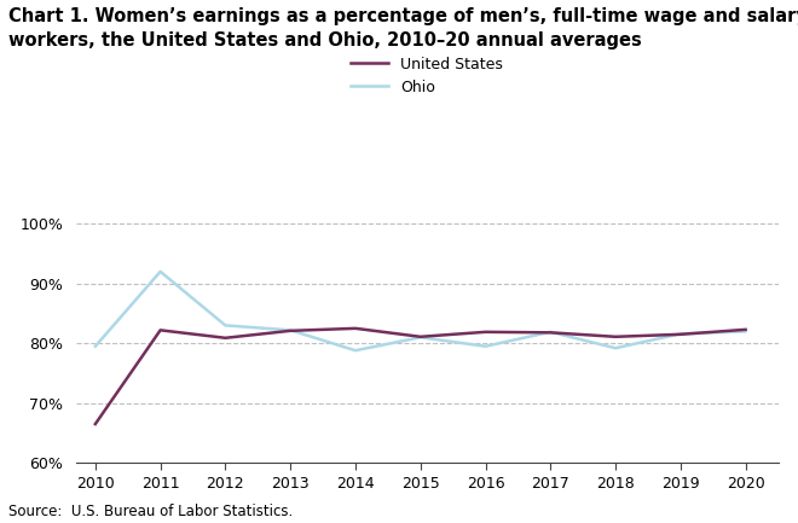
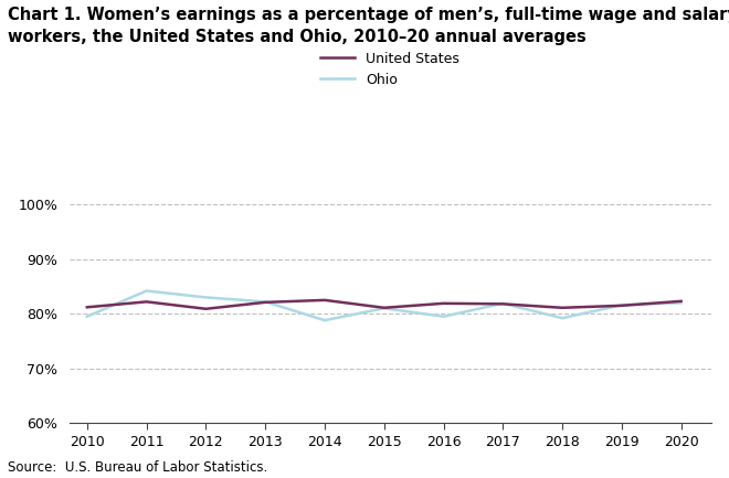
United States/2010: 66.5% -> 81.2%
Ohio/2011: 92.0% -> 84.2%
